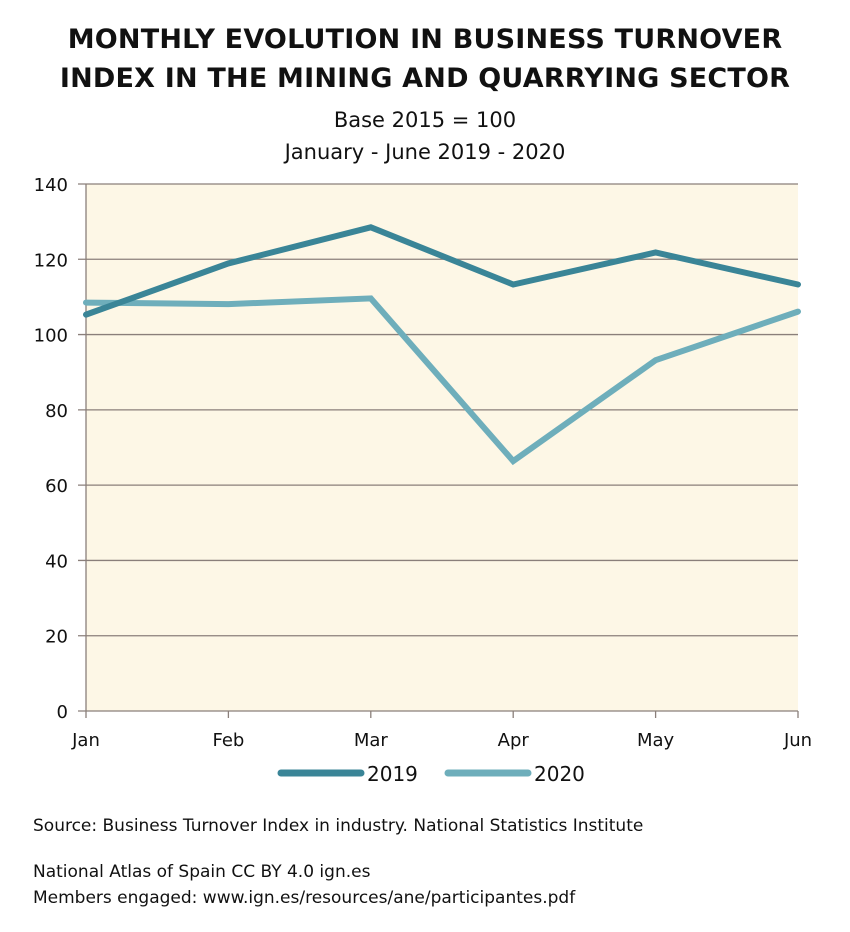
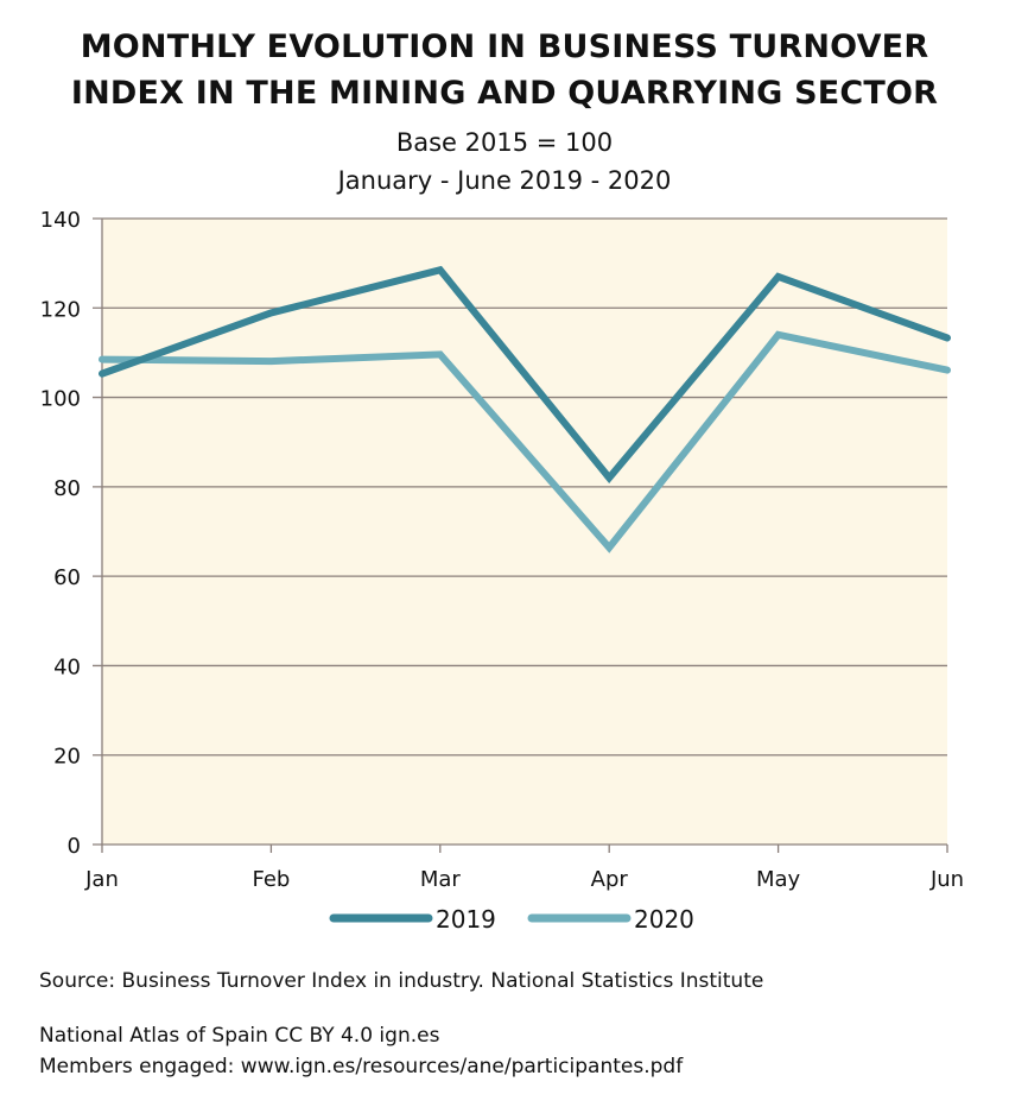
2019/Apr: 113 -> 82
2019/May: 122 -> 127
2020/May: 93 -> 114
